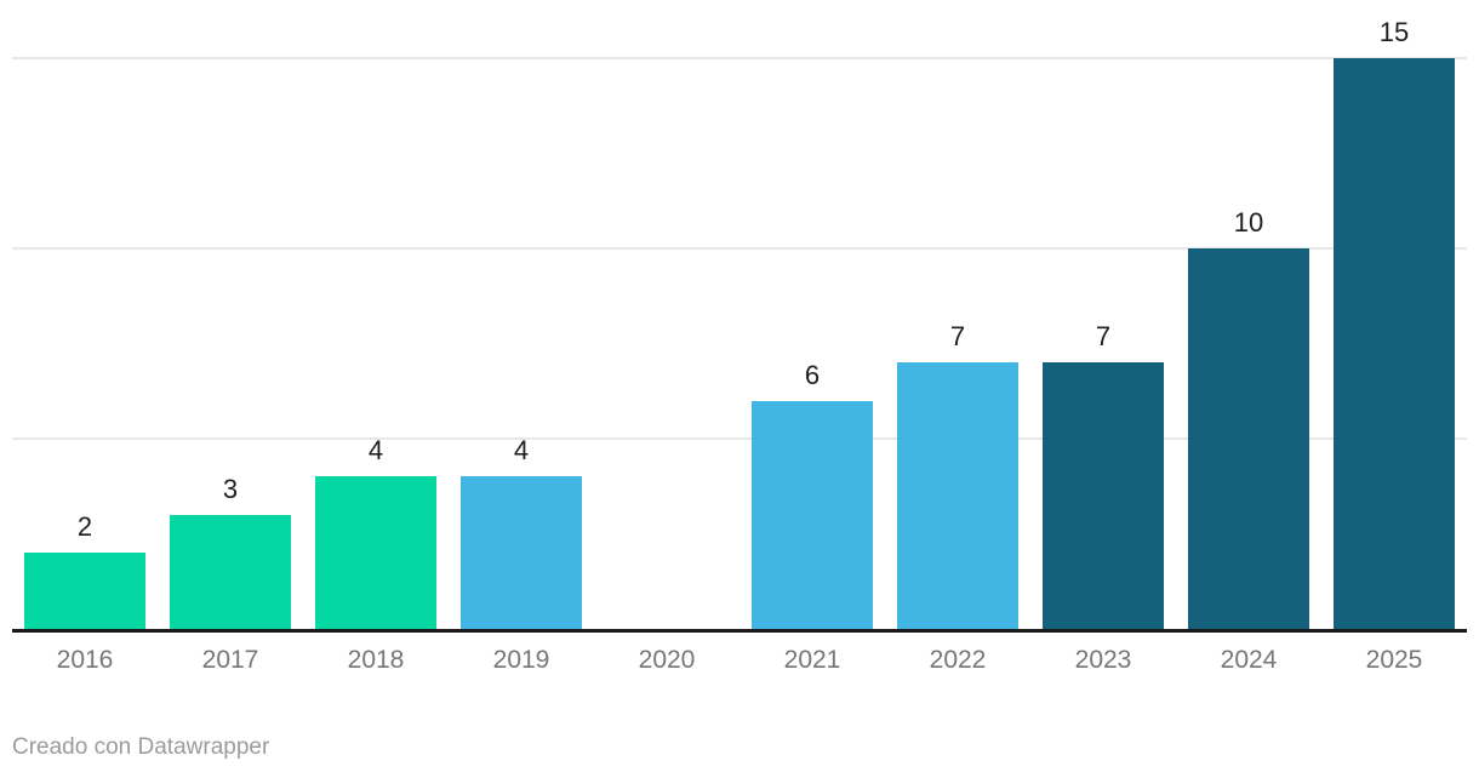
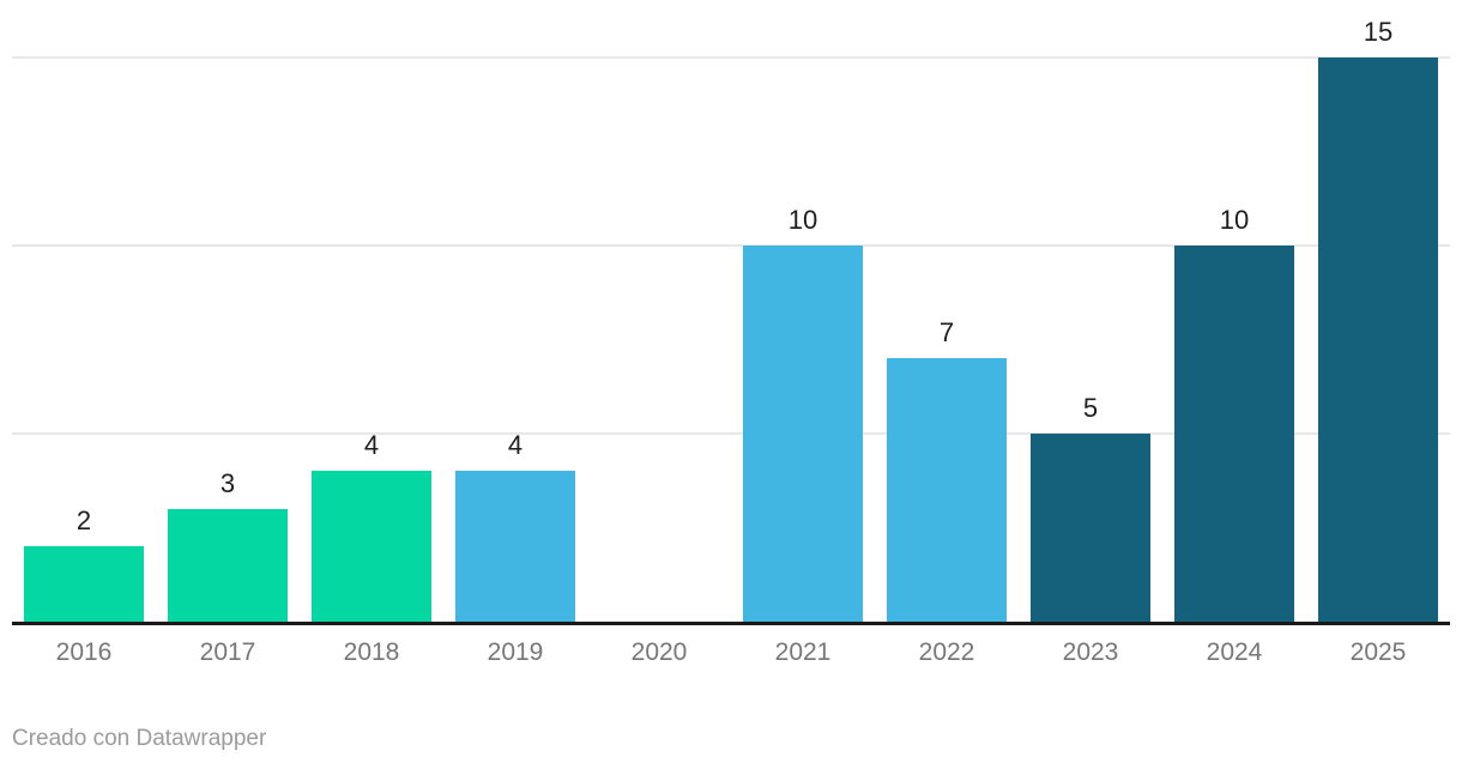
2021: 6 -> 10
2023: 7 -> 5
